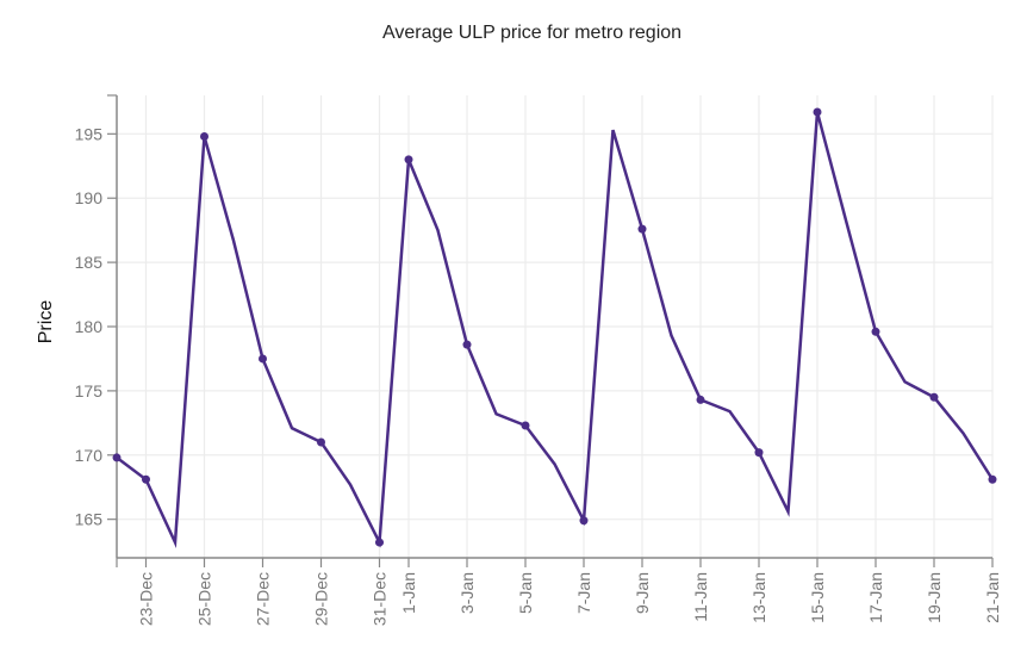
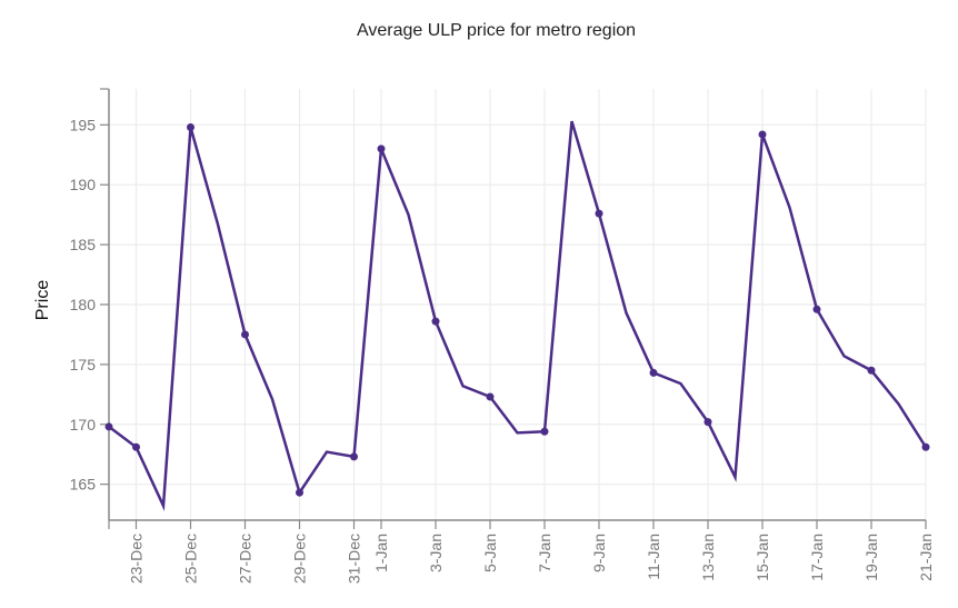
29-Dec: 171.0 -> 164.3
31-Dec: 163.2 -> 167.3
7-Jan: 164.9 -> 169.4
15-Jan: 196.7 -> 194.2
